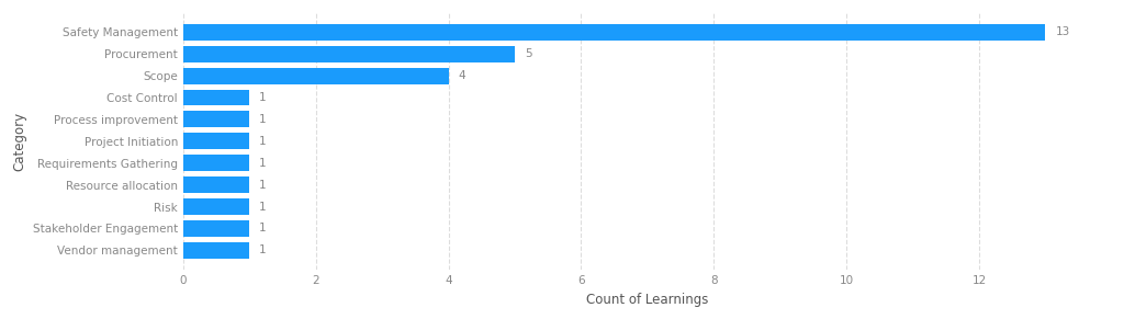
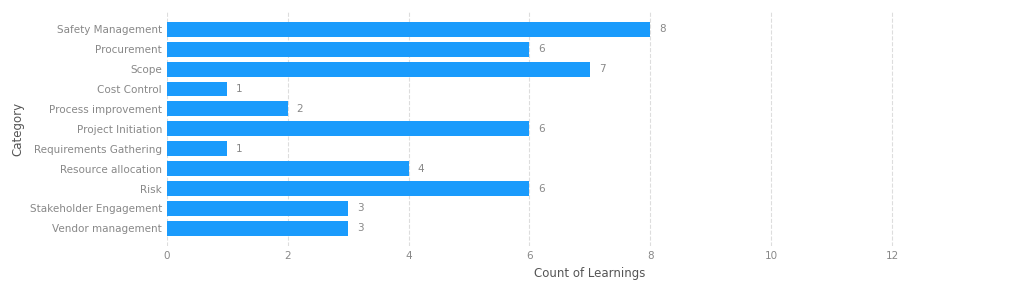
Safety Management: 13 -> 8
Procurement: 5 -> 6
Scope: 4 -> 7
Process improvement: 1 -> 2
Project Initiation: 1 -> 6
Resource allocation: 1 -> 4
Risk: 1 -> 6
Stakeholder Engagement: 1 -> 3
Vendor management: 1 -> 3
